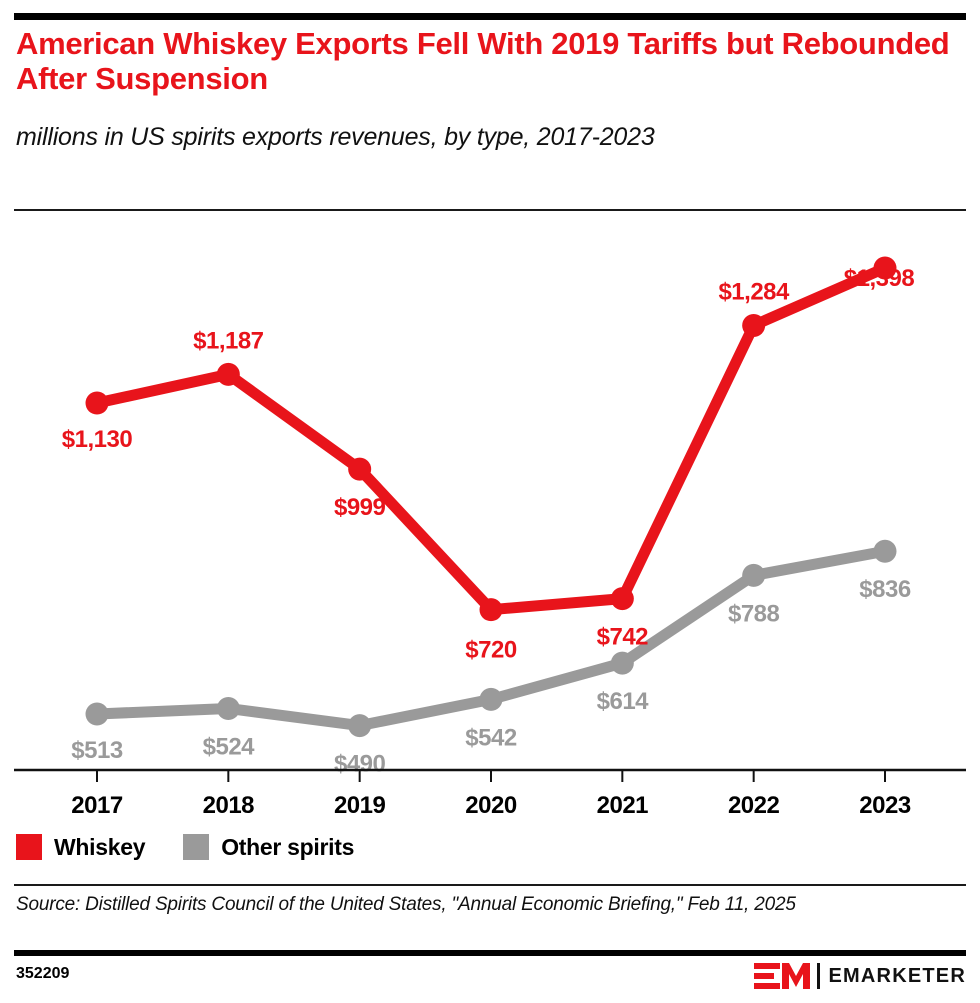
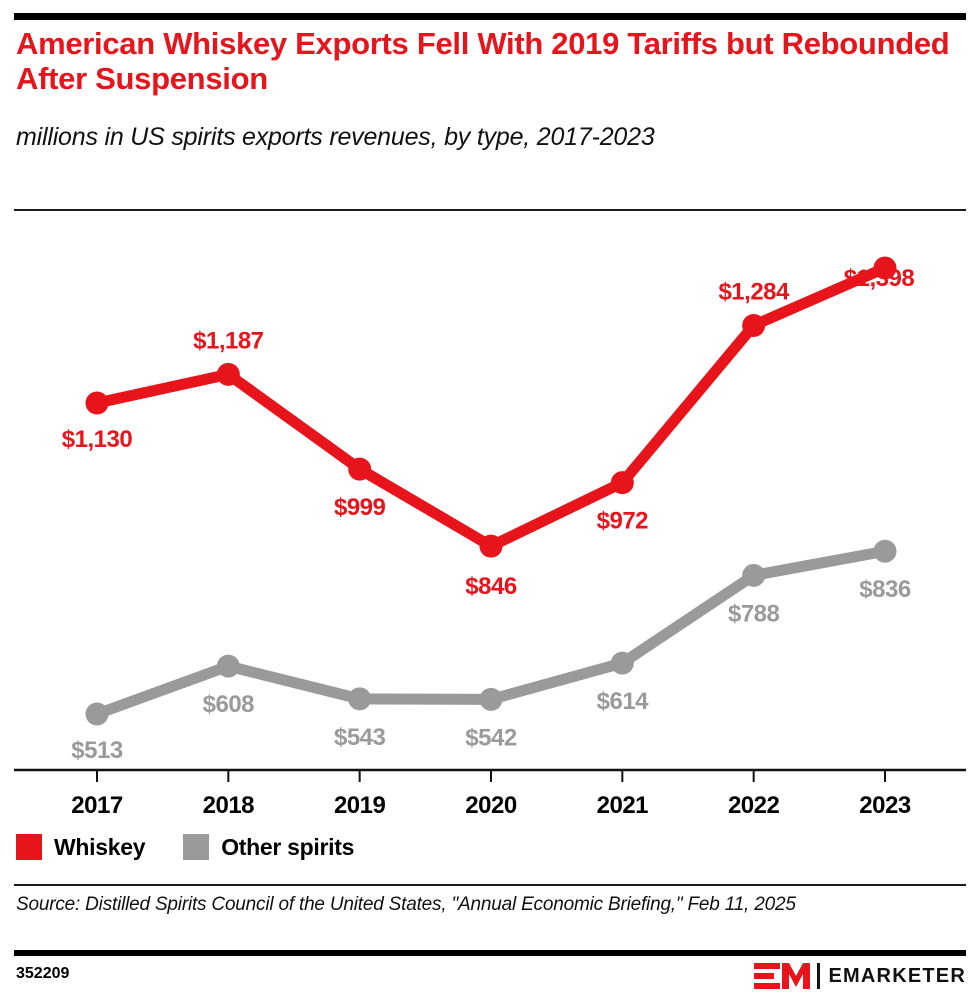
Other spirits/2018: $524 -> $608
Other spirits/2019: $490 -> $543
Whiskey/2020: $720 -> $846
Whiskey/2021: $742 -> $972
